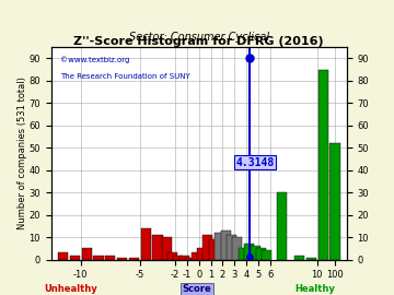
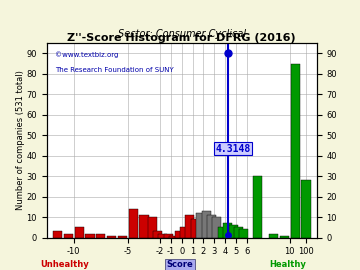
100: 52 -> 28
